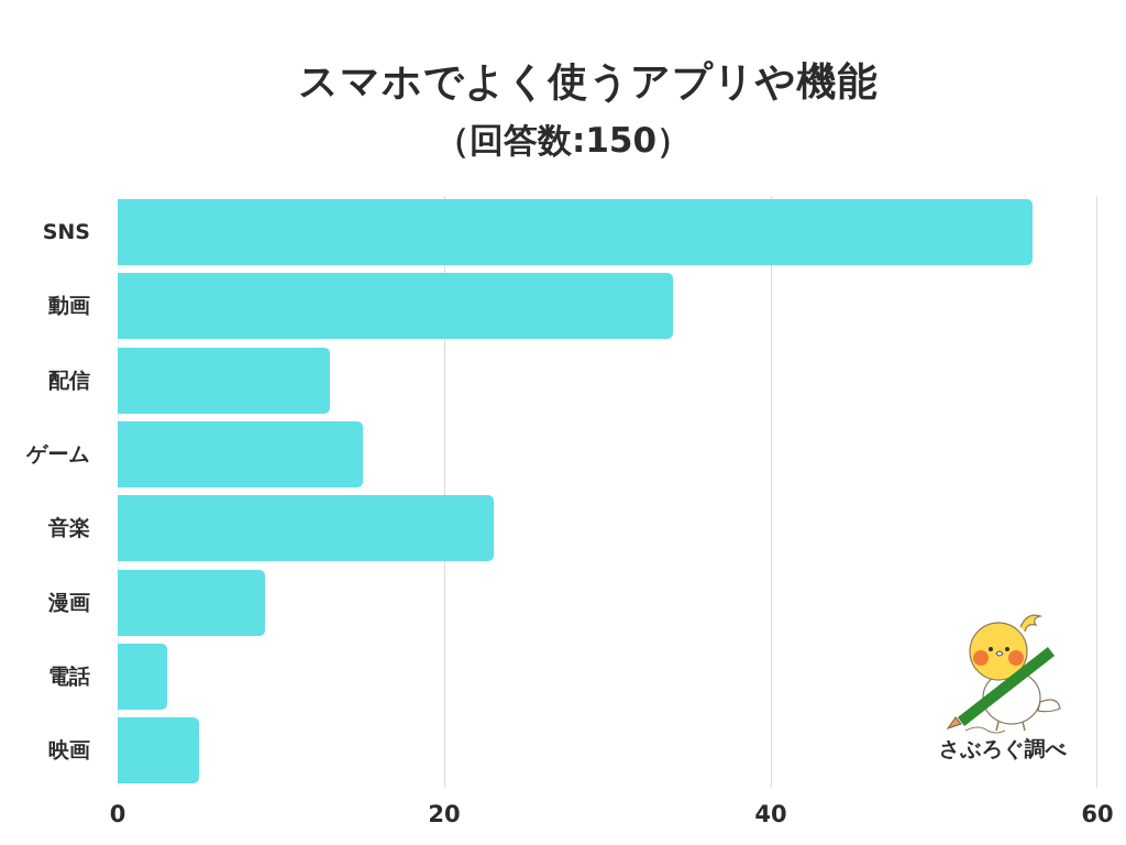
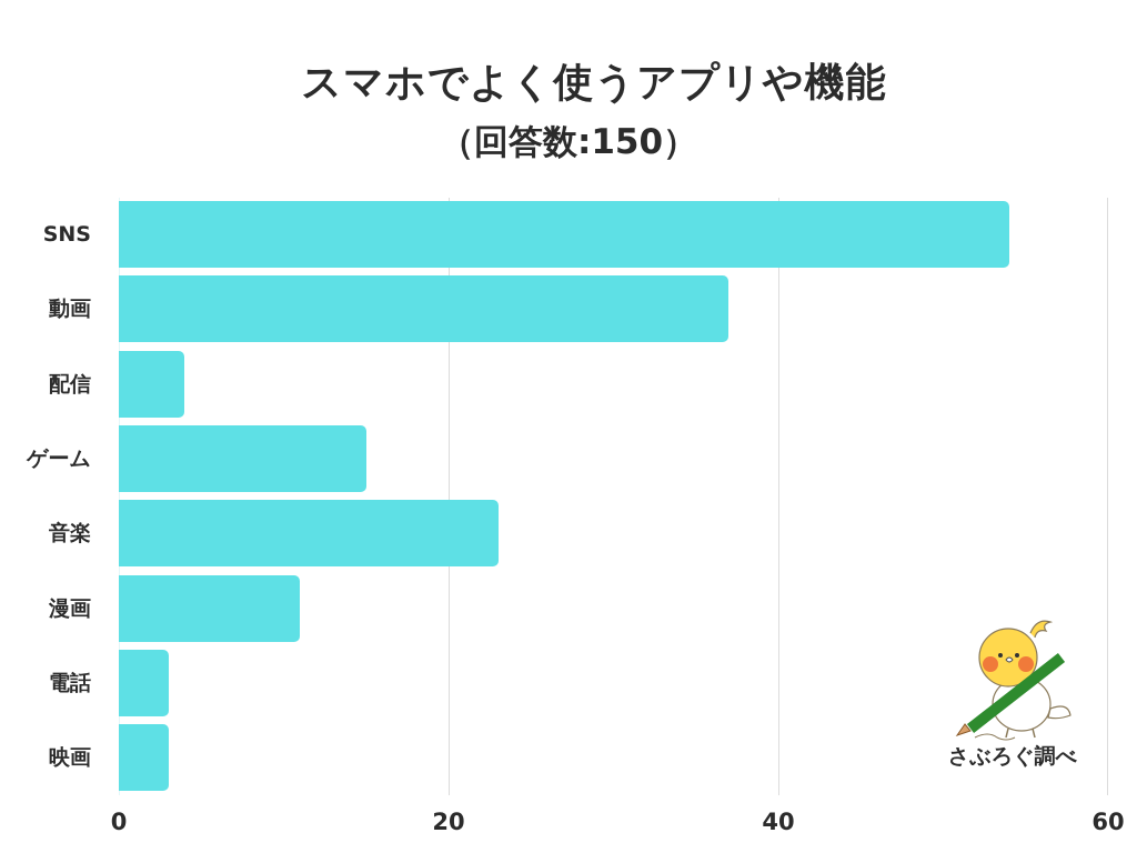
SNS: 56 -> 54
動画: 34 -> 37
配信: 13 -> 4
漫画: 9 -> 11
映画: 5 -> 3
